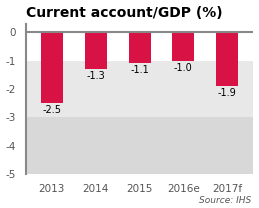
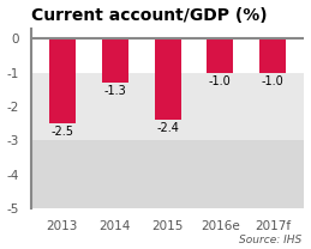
2015: -1.1 -> -2.4
2017f: -1.9 -> -1.0
